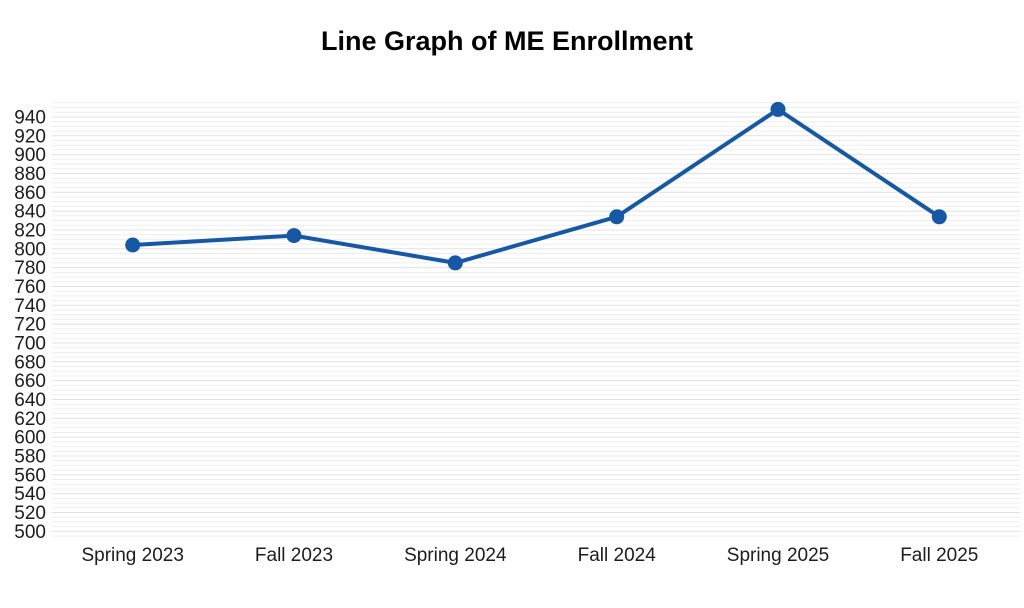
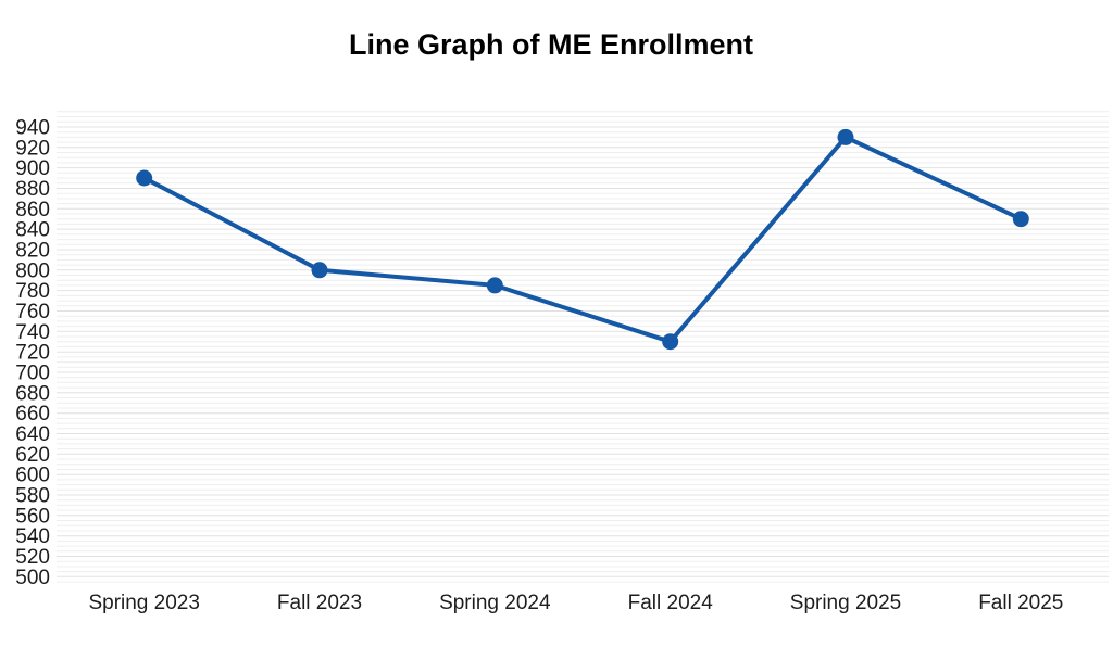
Spring 2023: 800 -> 890
Fall 2023: 810 -> 800
Fall 2024: 830 -> 730
Spring 2025: 950 -> 930
Fall 2025: 830 -> 850
